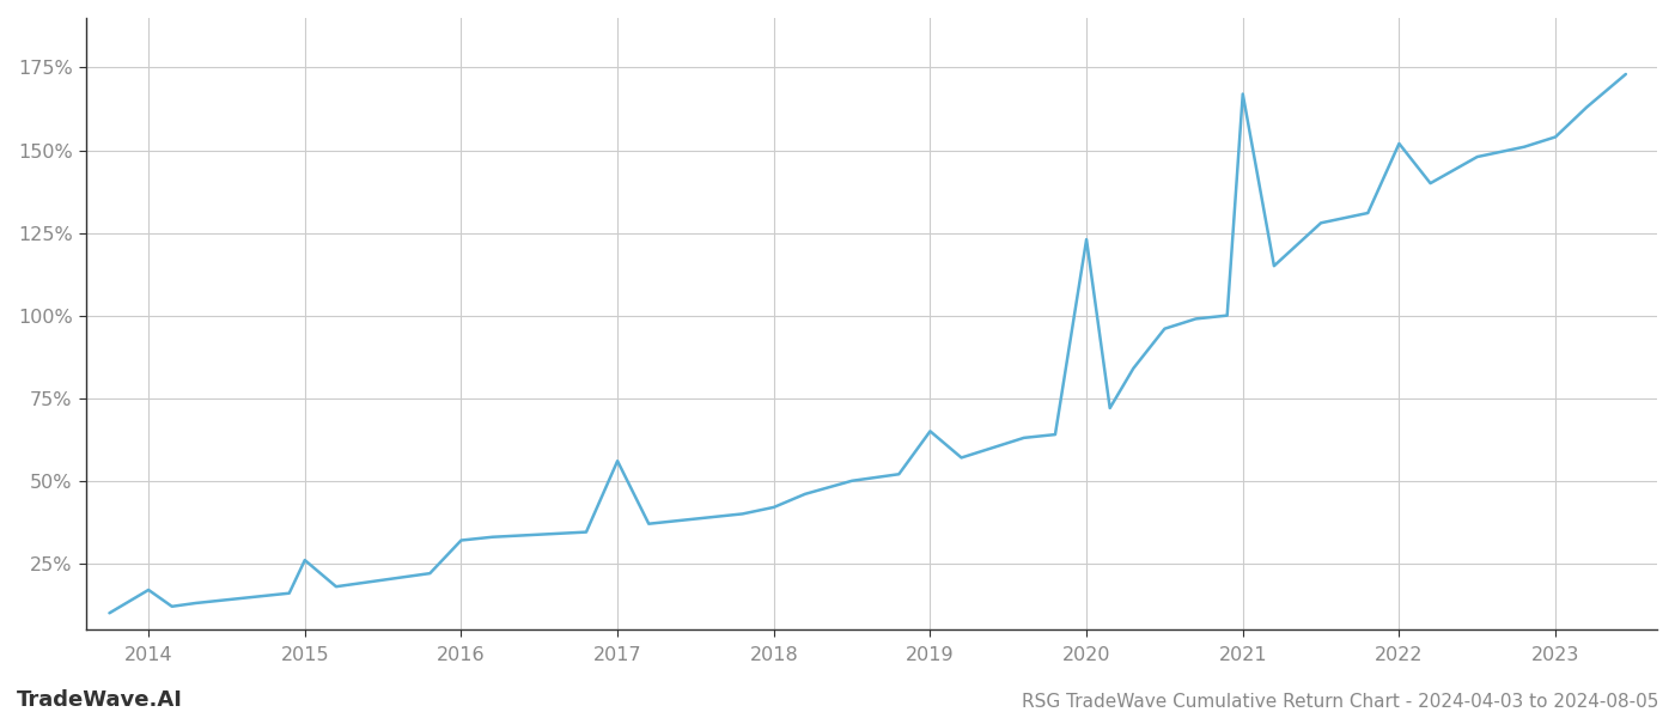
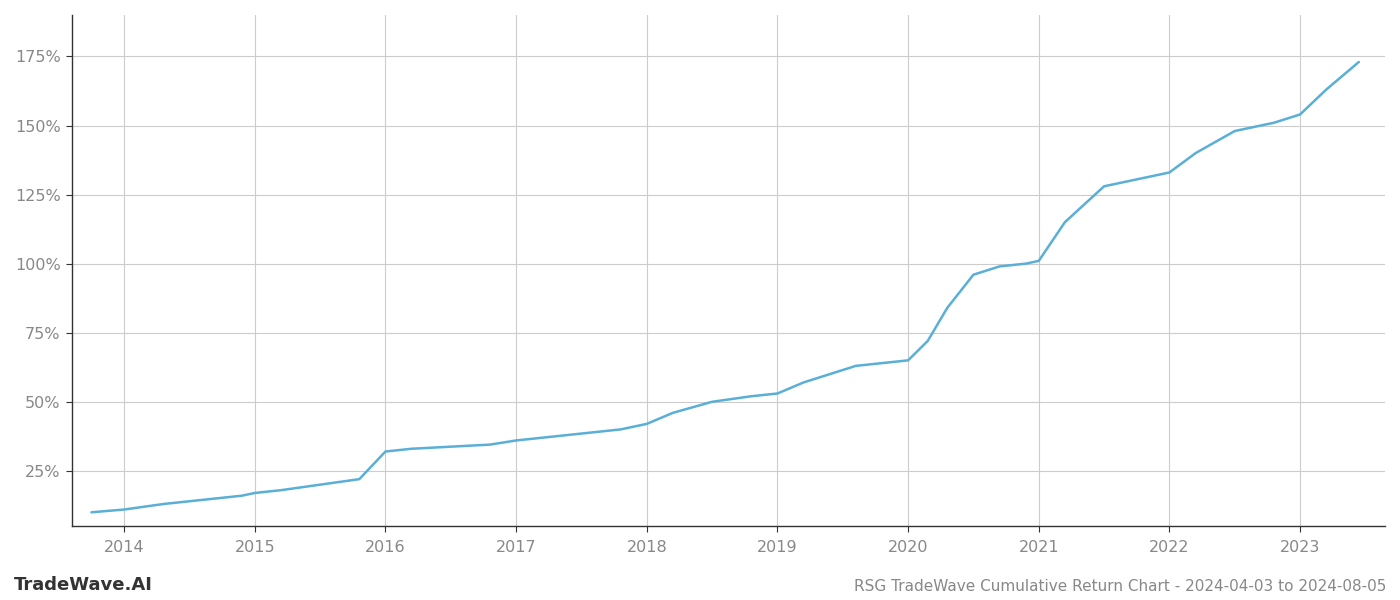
2014: 17.0% -> 11.0%
2015: 26.0% -> 17.0%
2017: 56.0% -> 36.0%
2019: 65.0% -> 53.0%
2020: 123.0% -> 65.0%
2021: 167.0% -> 101.0%
2022: 152.0% -> 133.0%
